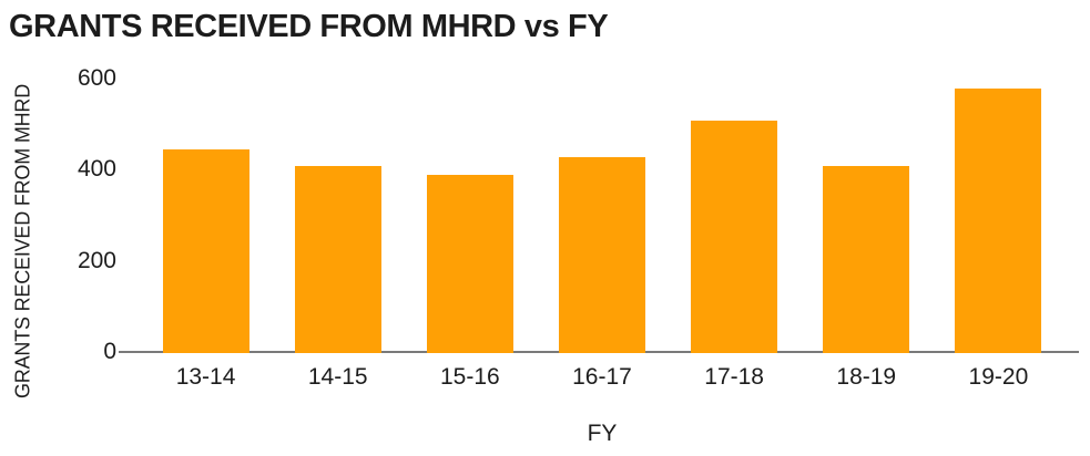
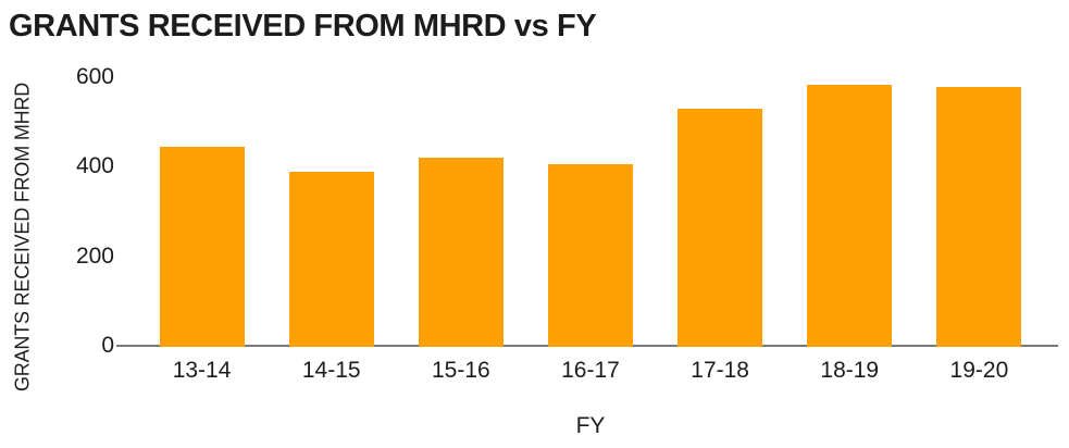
14-15: 410 -> 390
15-16: 390 -> 420
16-17: 430 -> 410
17-18: 510 -> 530
18-19: 410 -> 580
